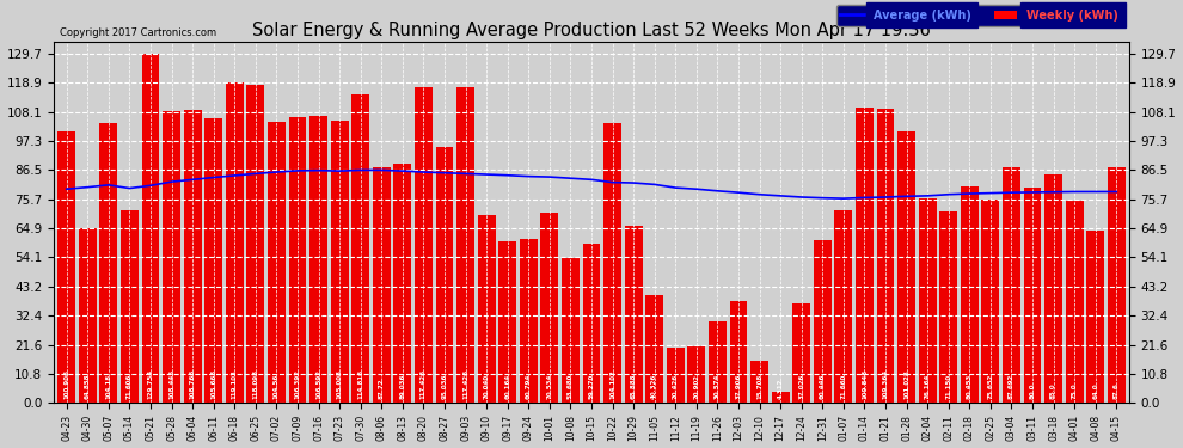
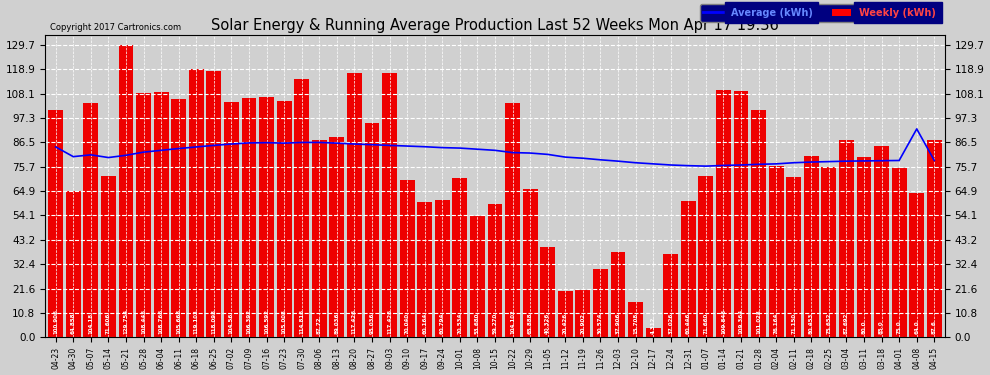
Average (kWh)/04-23: 79.5 -> 84.5
Average (kWh)/04-08: 78.5 -> 92.5
